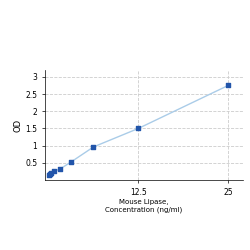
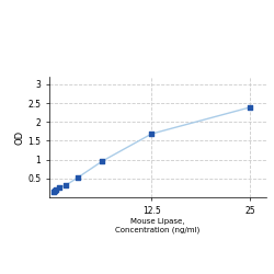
12.5: 1.50 -> 1.69
25: 2.75 -> 2.39
